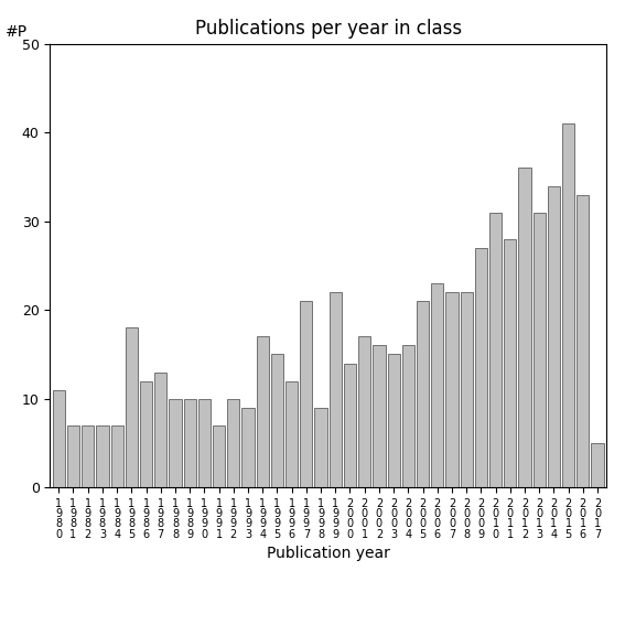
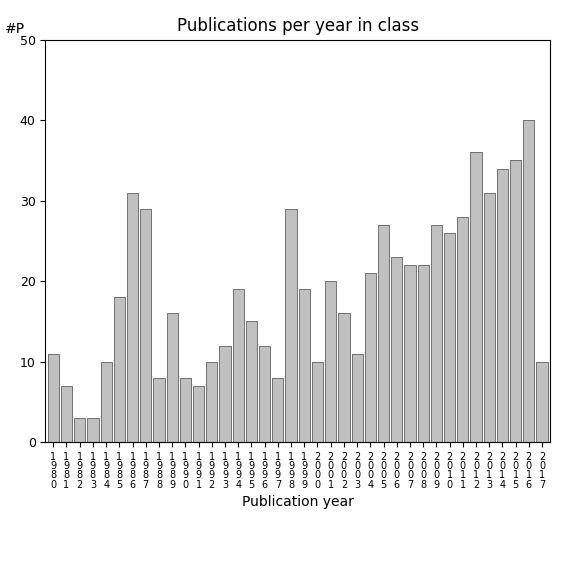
1 9 8 2: 7 -> 3
1 9 8 3: 7 -> 3
1 9 8 4: 7 -> 10
1 9 8 6: 12 -> 31
1 9 8 7: 13 -> 29
1 9 8 8: 10 -> 8
1 9 8 9: 10 -> 16
1 9 9 0: 10 -> 8
1 9 9 3: 9 -> 12
1 9 9 4: 17 -> 19
1 9 9 7: 21 -> 8
1 9 9 8: 9 -> 29
1 9 9 9: 22 -> 19
2 0 0 0: 14 -> 10
2 0 0 1: 17 -> 20
2 0 0 3: 15 -> 11
2 0 0 4: 16 -> 21
2 0 0 5: 21 -> 27
2 0 1 0: 31 -> 26
2 0 1 5: 41 -> 35
2 0 1 6: 33 -> 40
2 0 1 7: 5 -> 10
